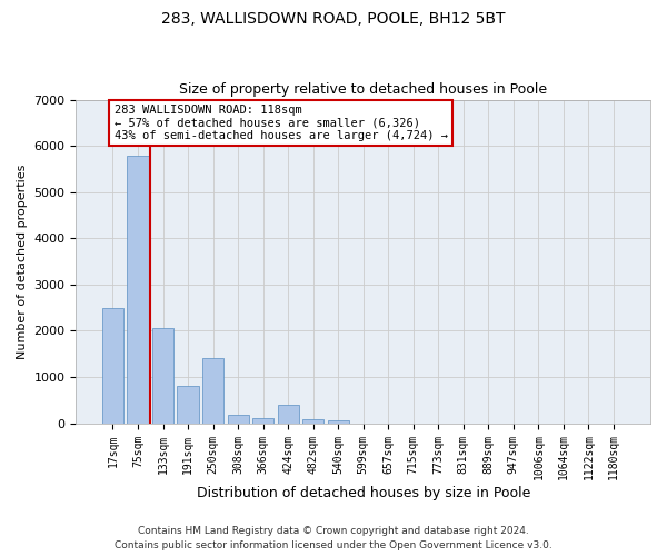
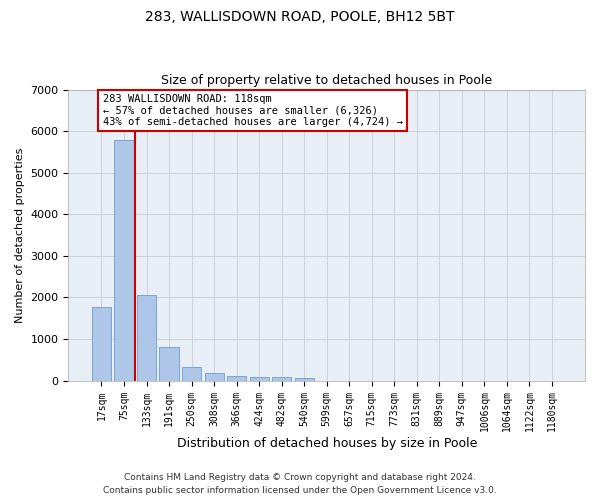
17sqm: 2500 -> 1780
250sqm: 1400 -> 340
424sqm: 400 -> 100
